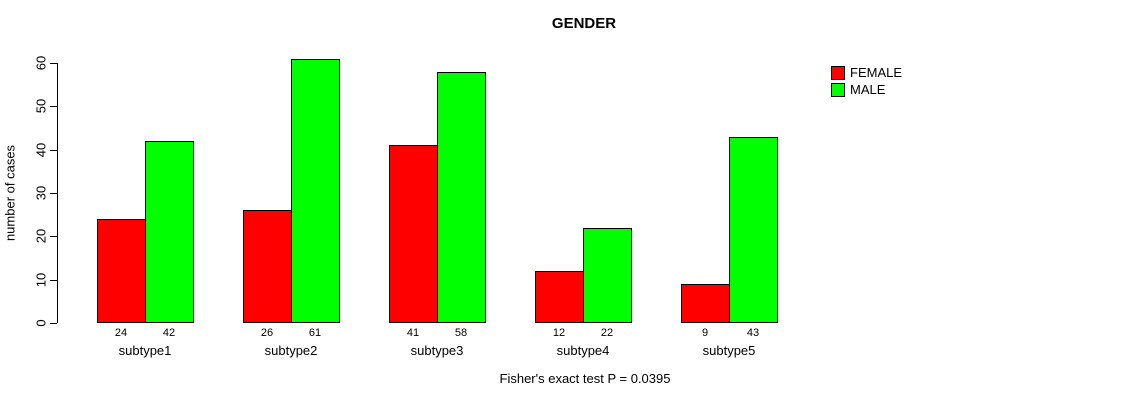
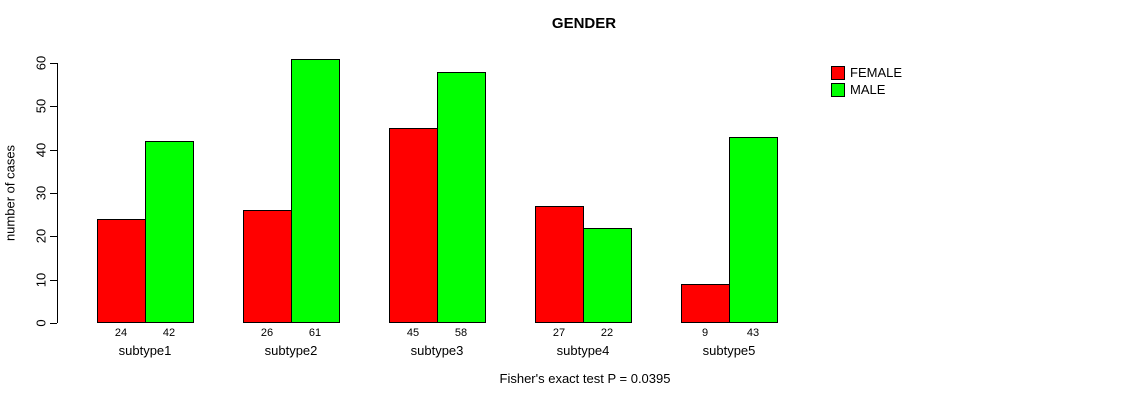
FEMALE/subtype3: 41 -> 45
FEMALE/subtype4: 12 -> 27
